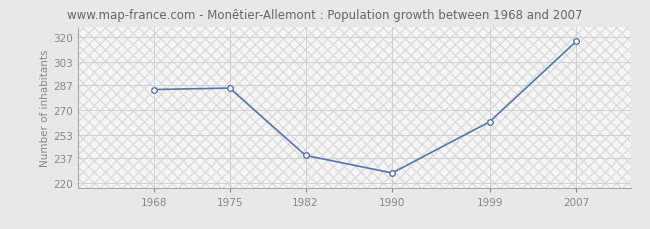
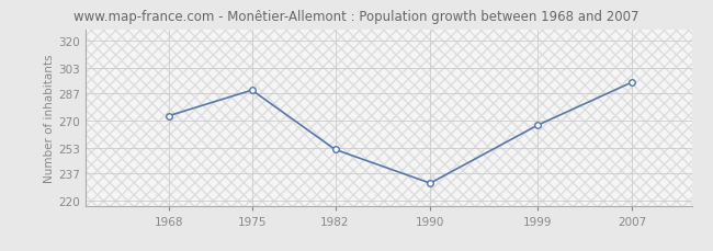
1968: 284 -> 273
1975: 285 -> 289
1982: 239 -> 252
1990: 227 -> 231
1999: 262 -> 267
2007: 317 -> 294
